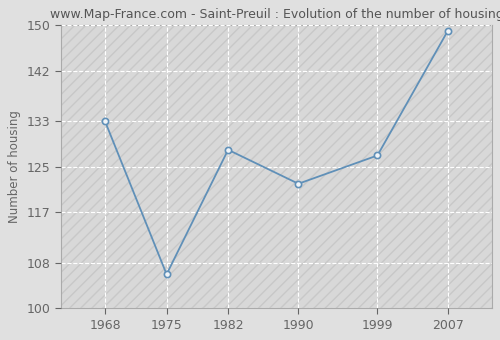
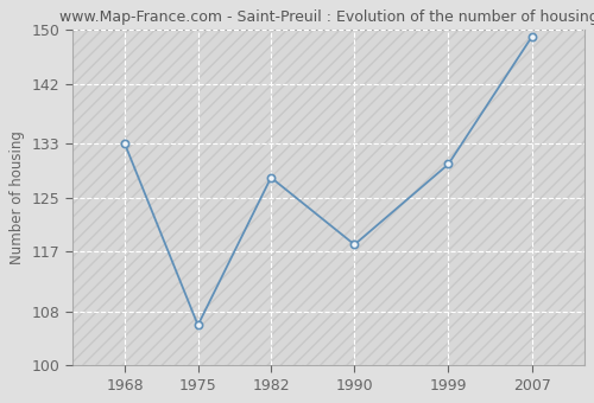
1990: 122 -> 118
1999: 127 -> 130
